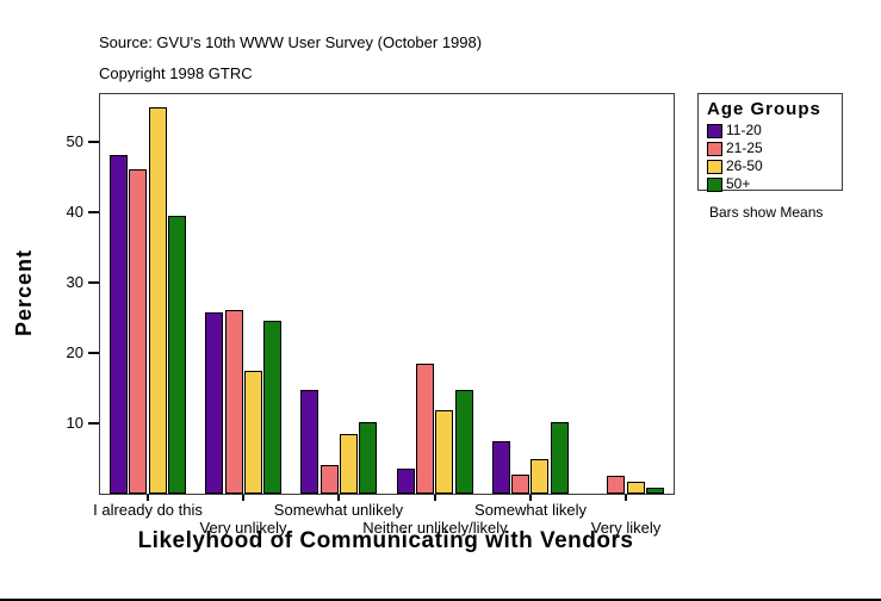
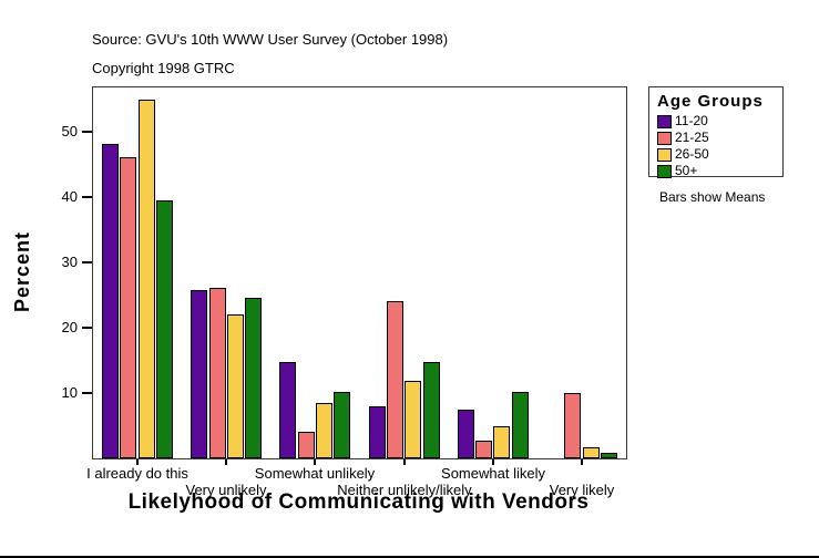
26-50/Very unlikely: 18 -> 22
11-20/Neither unlikely/likely: 4 -> 8
21-25/Neither unlikely/likely: 18 -> 24
21-25/Very likely: 3 -> 10
